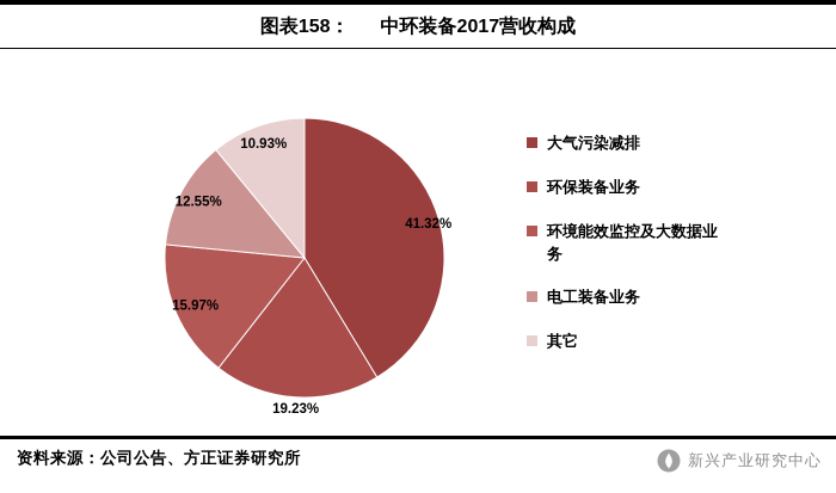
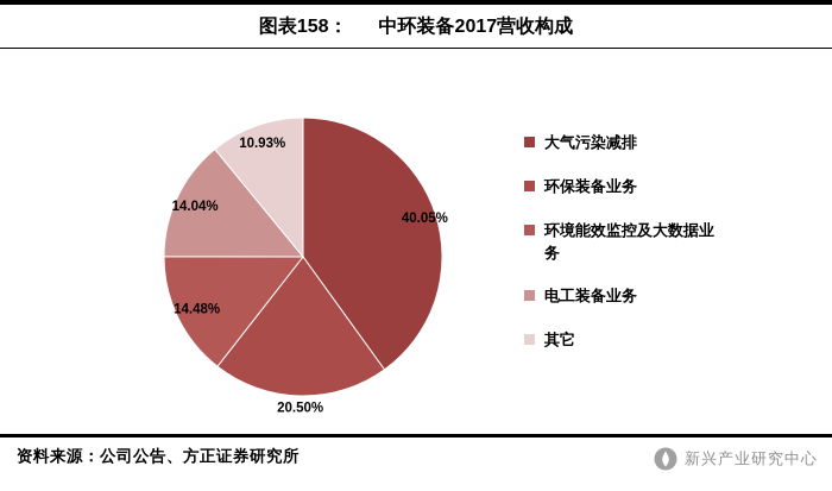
大气污染减排: 41.32% -> 40.05%
环保装备业务: 19.23% -> 20.50%
环境能效监控及大数据业务: 15.97% -> 14.48%
电工装备业务: 12.55% -> 14.04%
